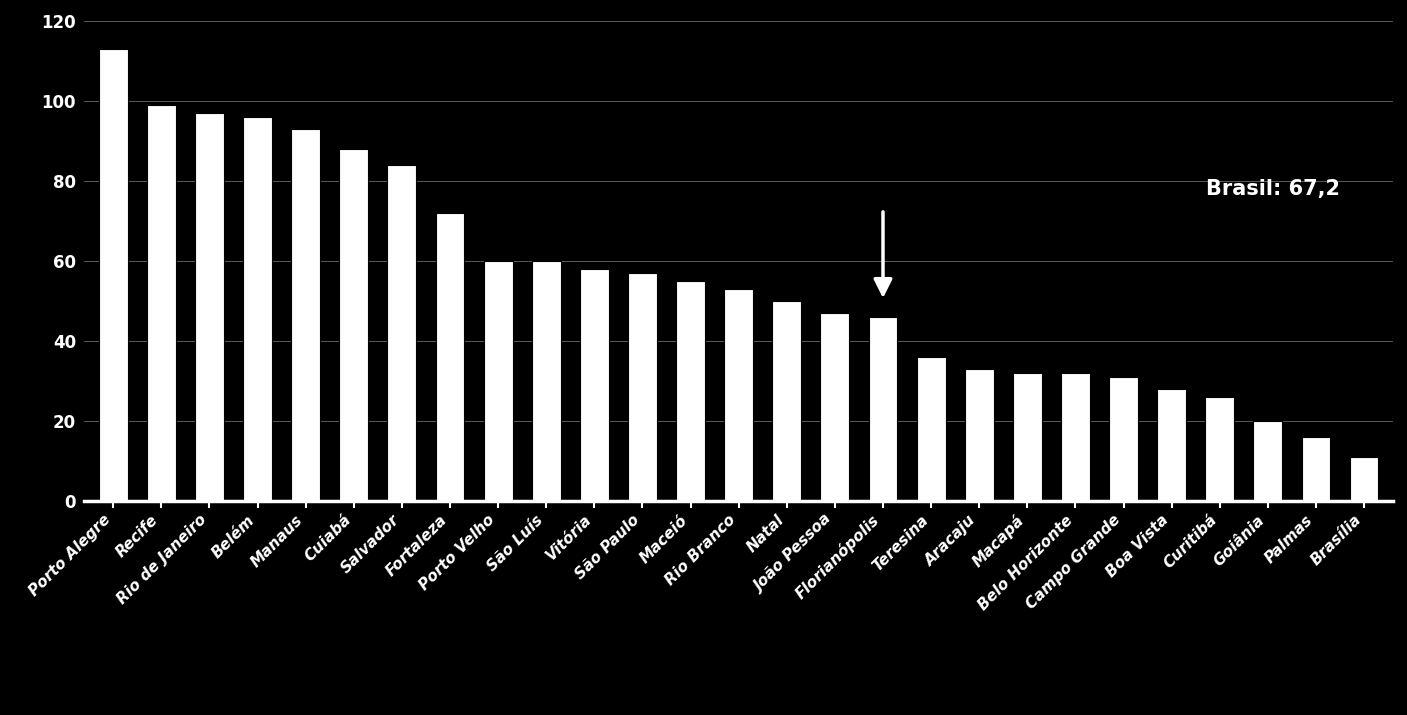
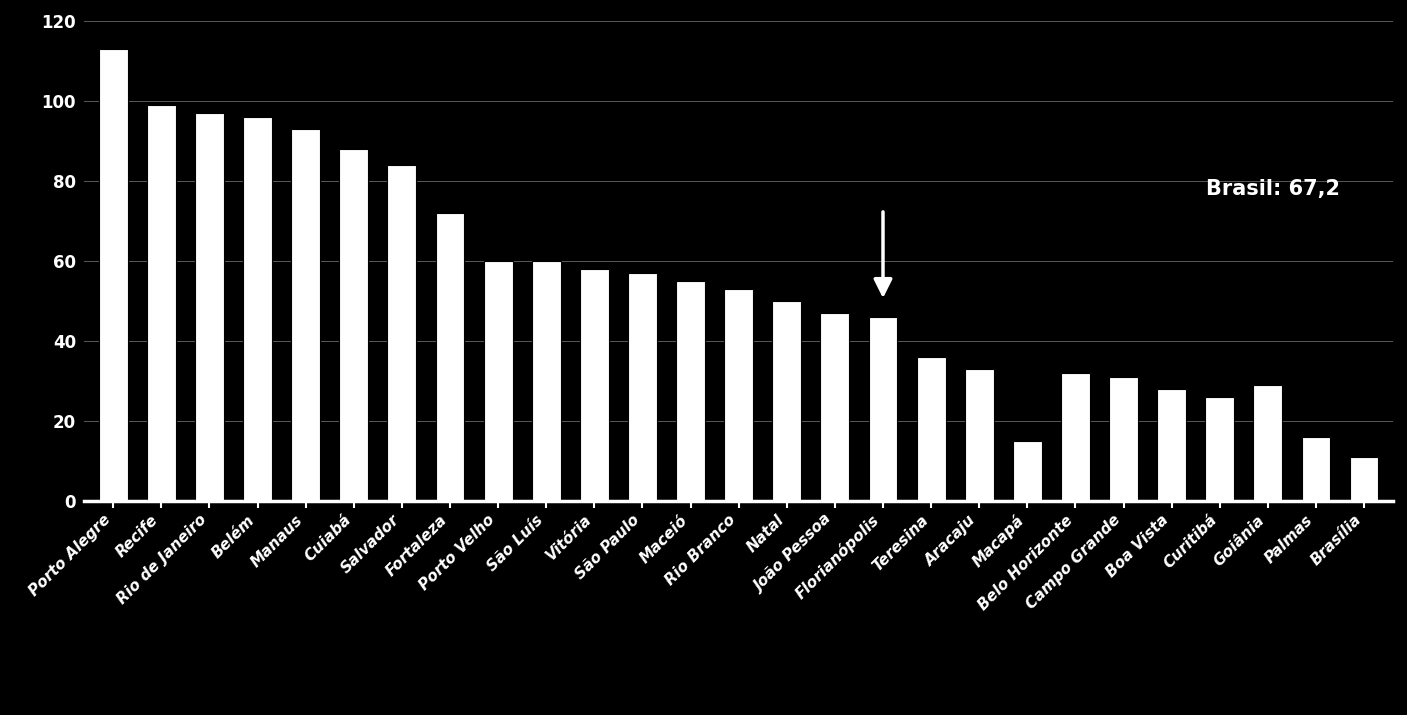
Macapá: 32 -> 15
Goiânia: 20 -> 29
